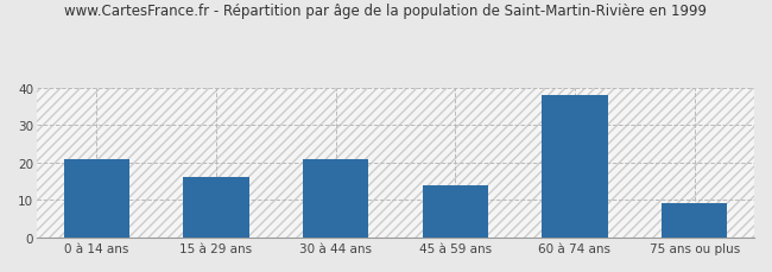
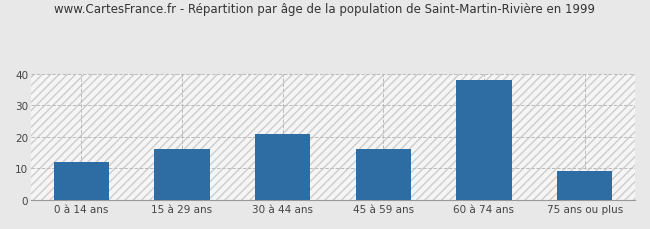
0 à 14 ans: 21 -> 12
45 à 59 ans: 14 -> 16
